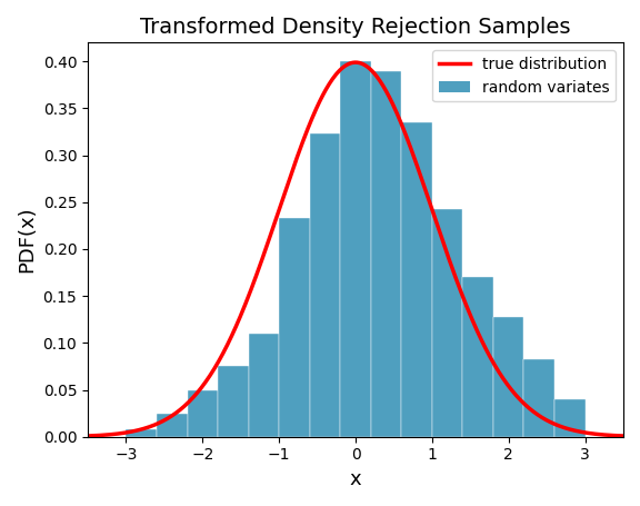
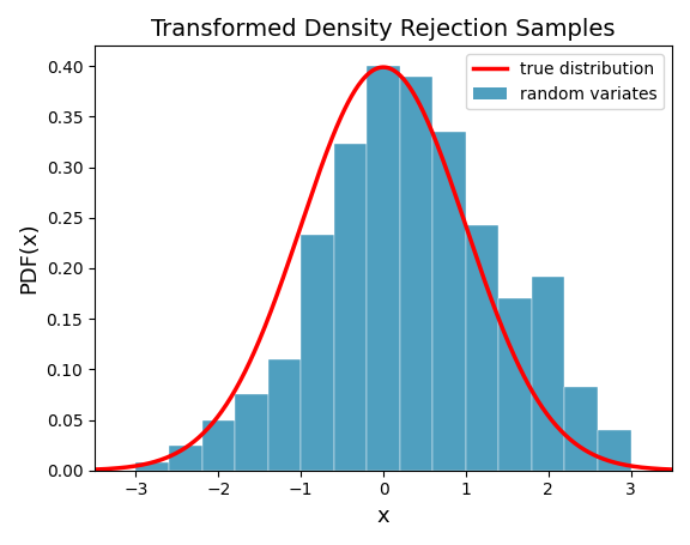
random variates/2: 0.128 -> 0.192
